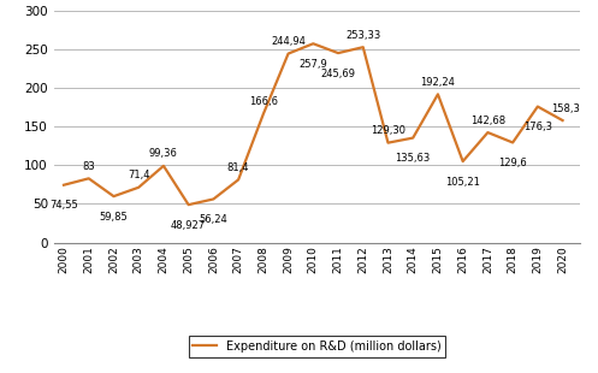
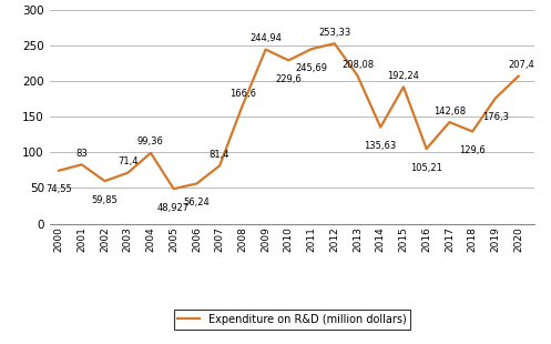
2010: 257,9 -> 229,6
2013: 129,30 -> 208,08
2020: 158,3 -> 207,4
